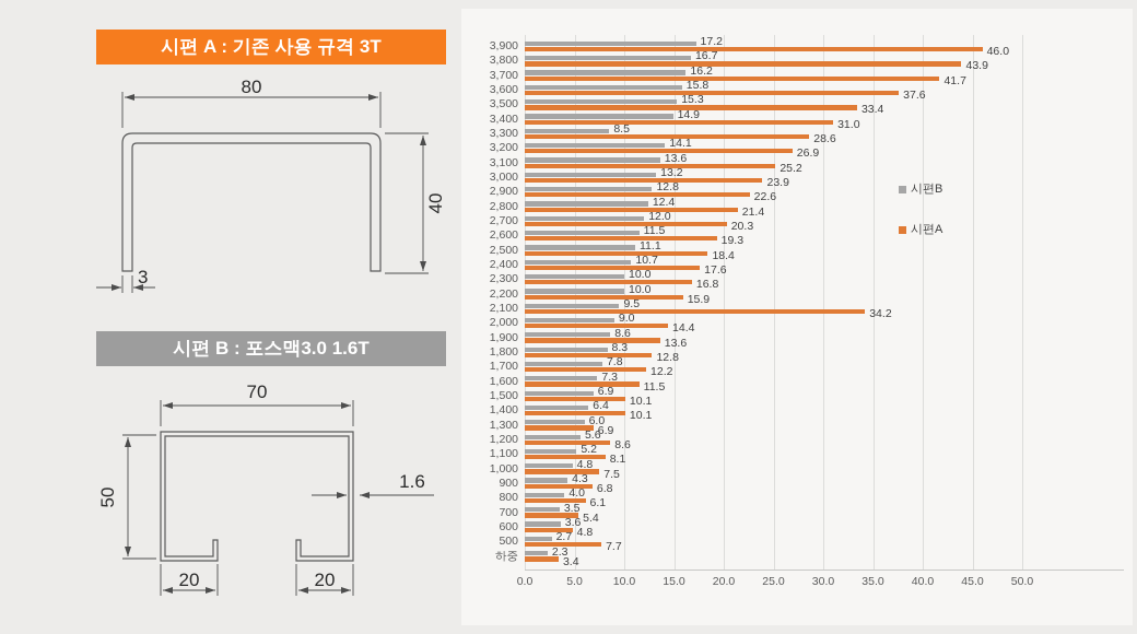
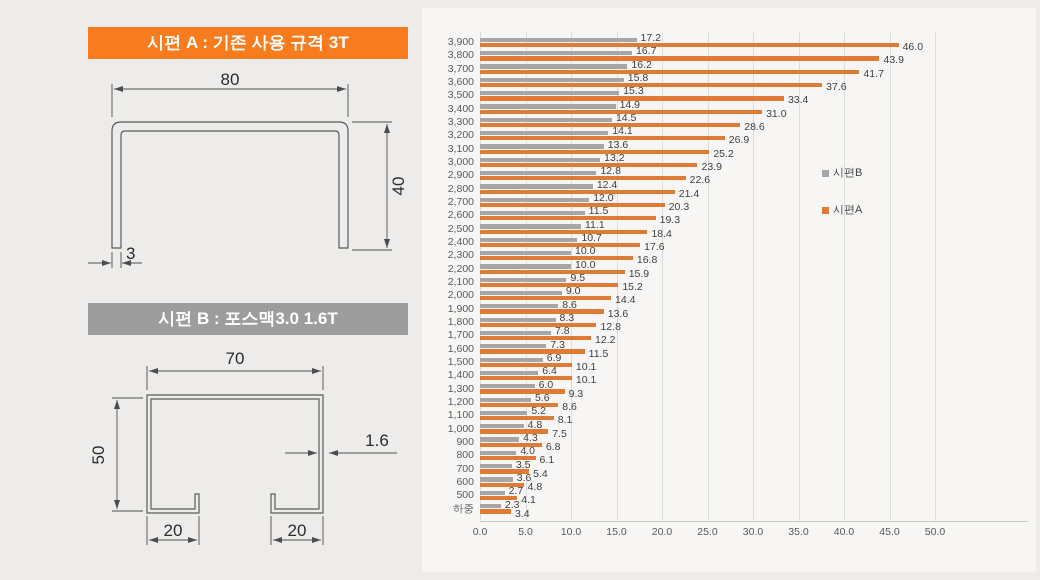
시편B/3,300: 8.5 -> 14.5
시편A/2,100: 34.2 -> 15.2
시편A/1,300: 6.9 -> 9.3
시편A/500: 7.7 -> 4.1
